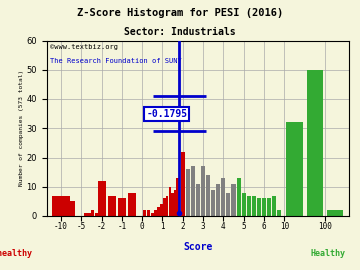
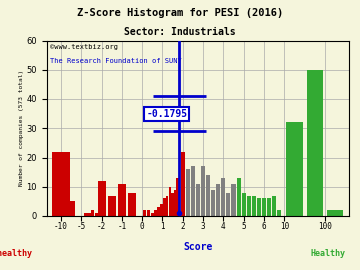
-10: 7 -> 22
-1: 6 -> 11
